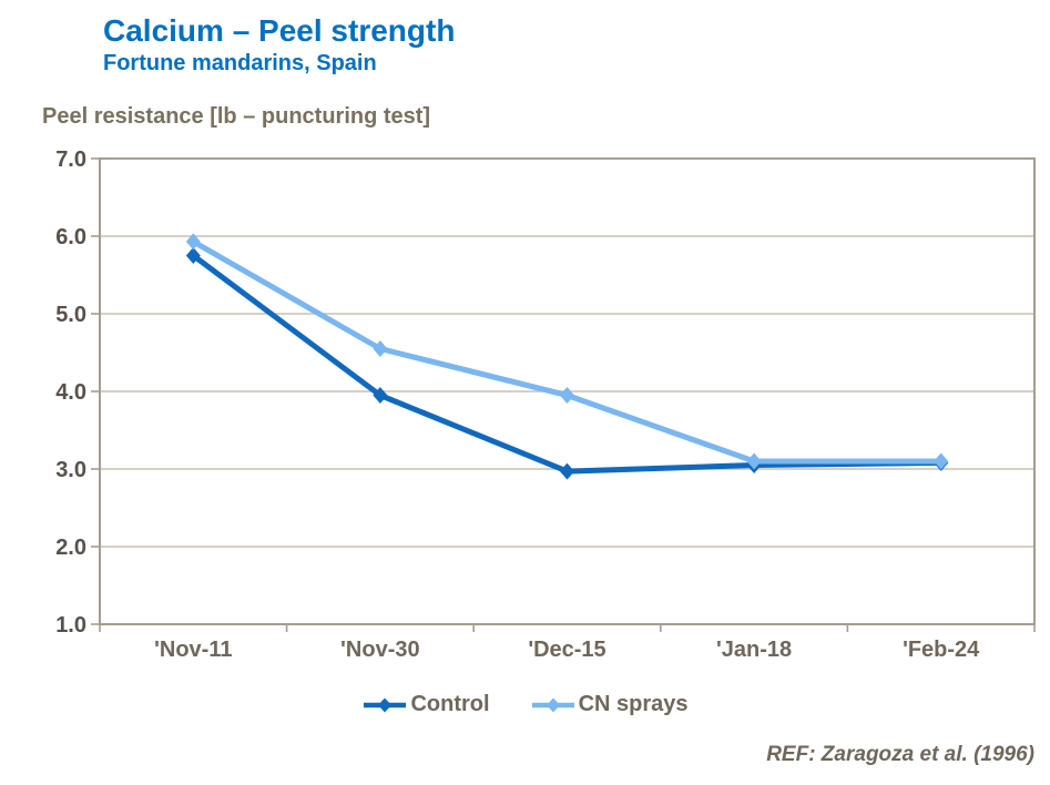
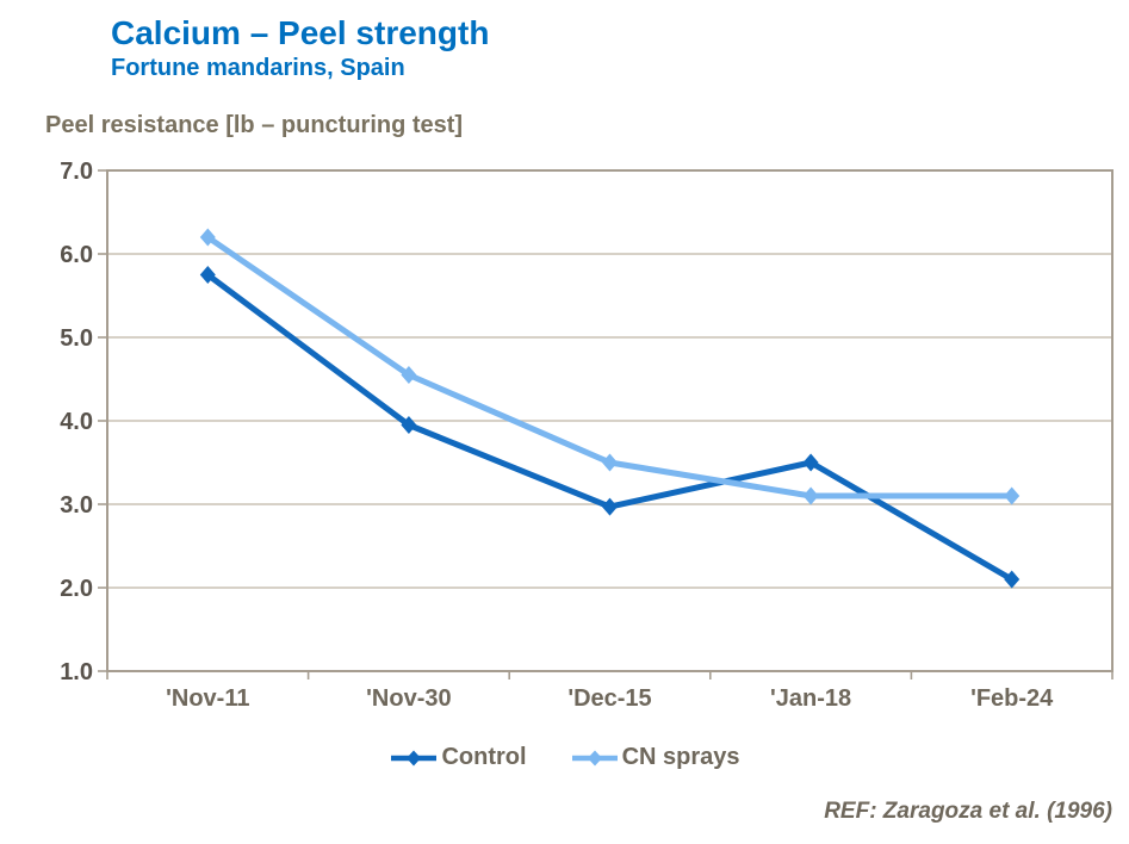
CN sprays/'Nov-11: 5.9 -> 6.2
CN sprays/'Dec-15: 4.0 -> 3.5
Control/'Jan-18: 3.0 -> 3.5
Control/'Feb-24: 3.1 -> 2.1
